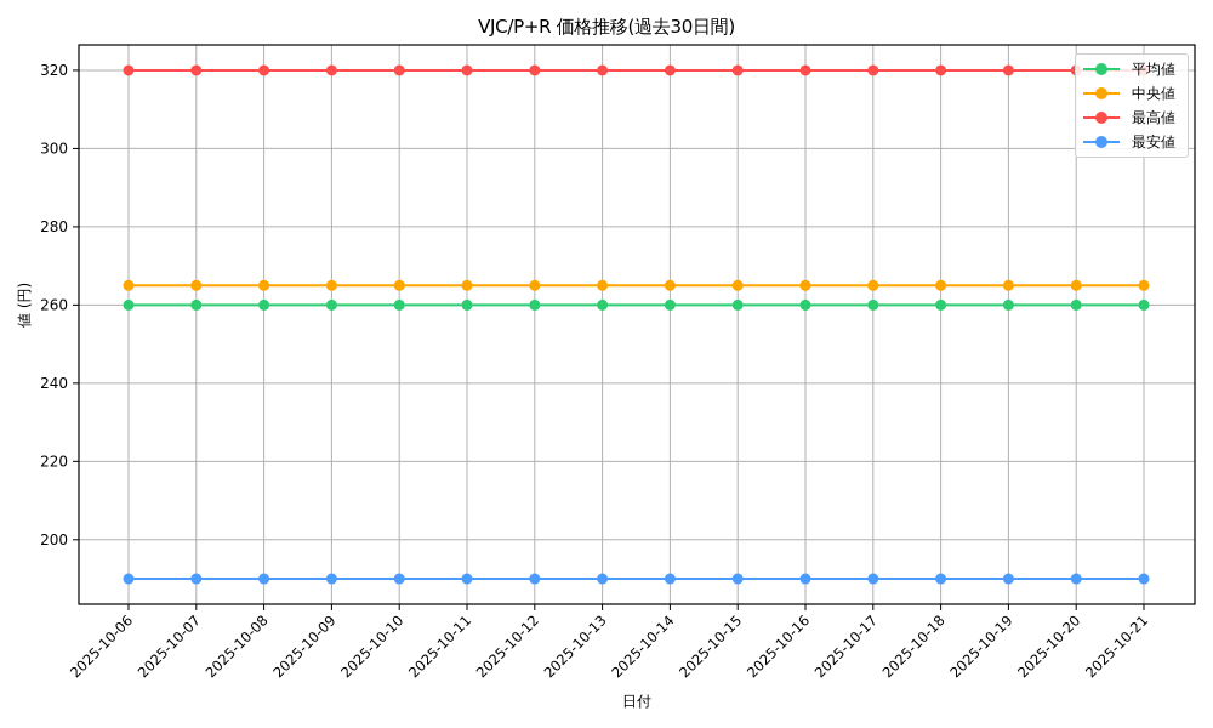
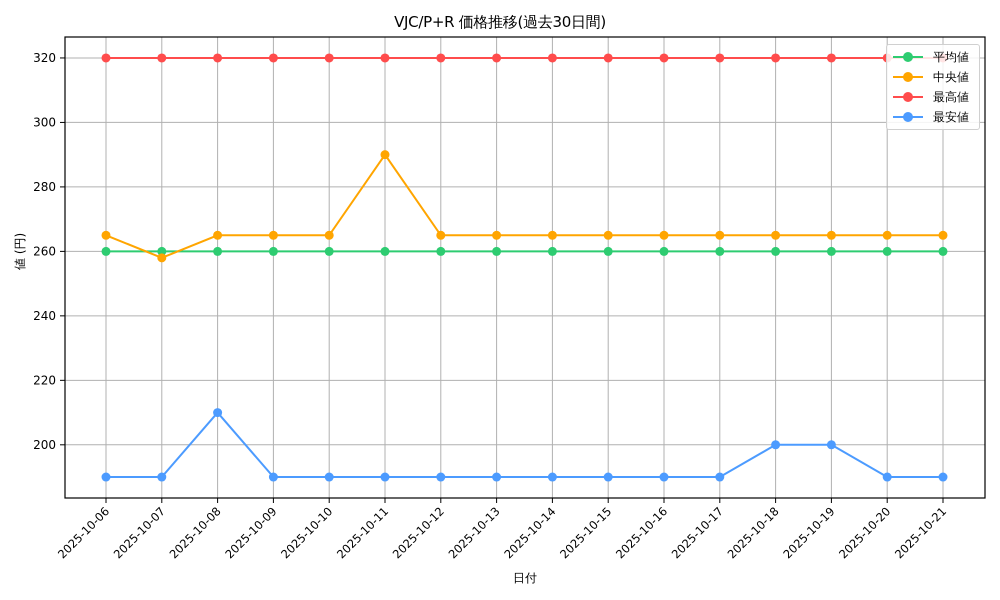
中央値/2025-10-07: 265 -> 258
最安値/2025-10-08: 190 -> 210
中央値/2025-10-11: 265 -> 290
最安値/2025-10-18: 190 -> 200
最安値/2025-10-19: 190 -> 200
